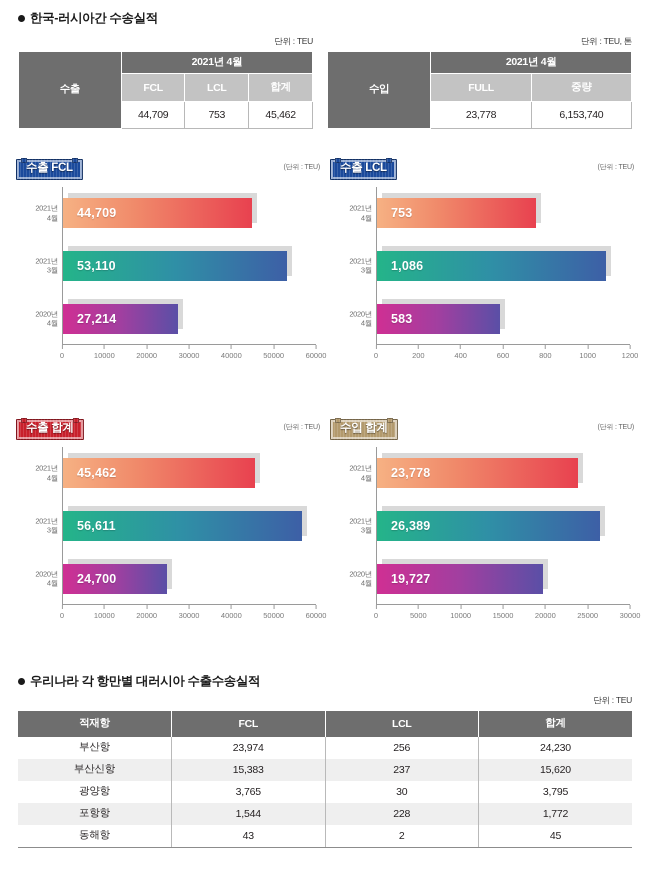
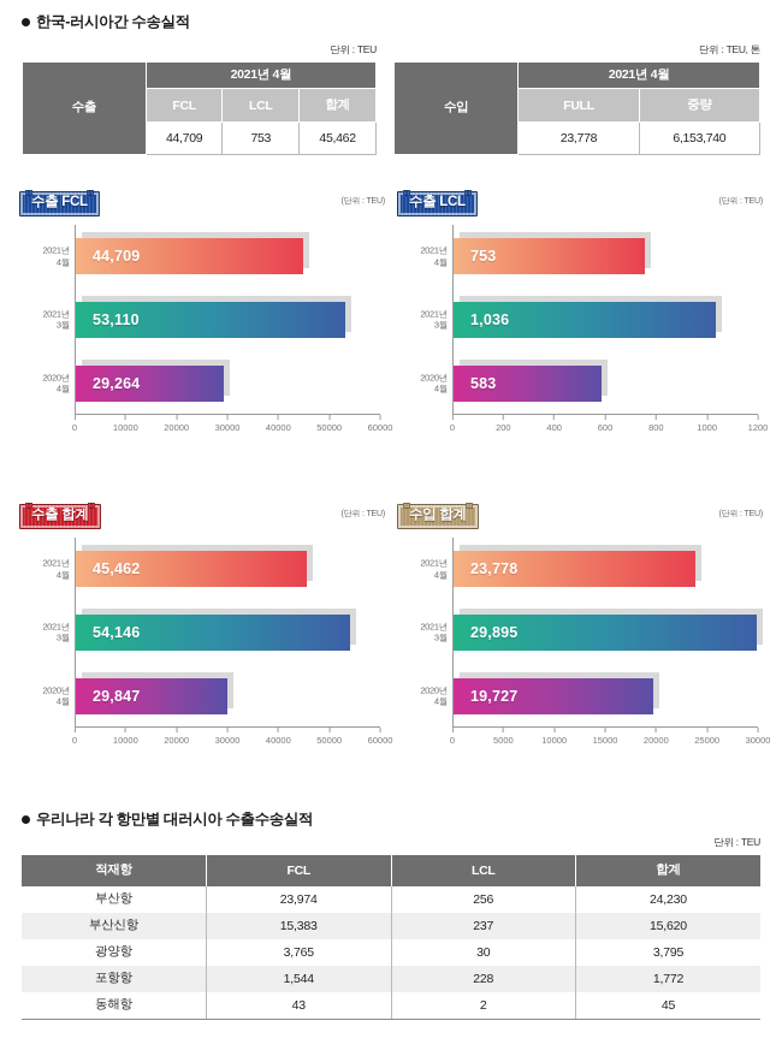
수출 FCL/2020년 4월: 27,214 -> 29,264
수출 LCL/2021년 3월: 1,086 -> 1,036
수출 합계/2021년 3월: 56,611 -> 54,146
수출 합계/2020년 4월: 24,700 -> 29,847
수입 합계/2021년 3월: 26,389 -> 29,895
